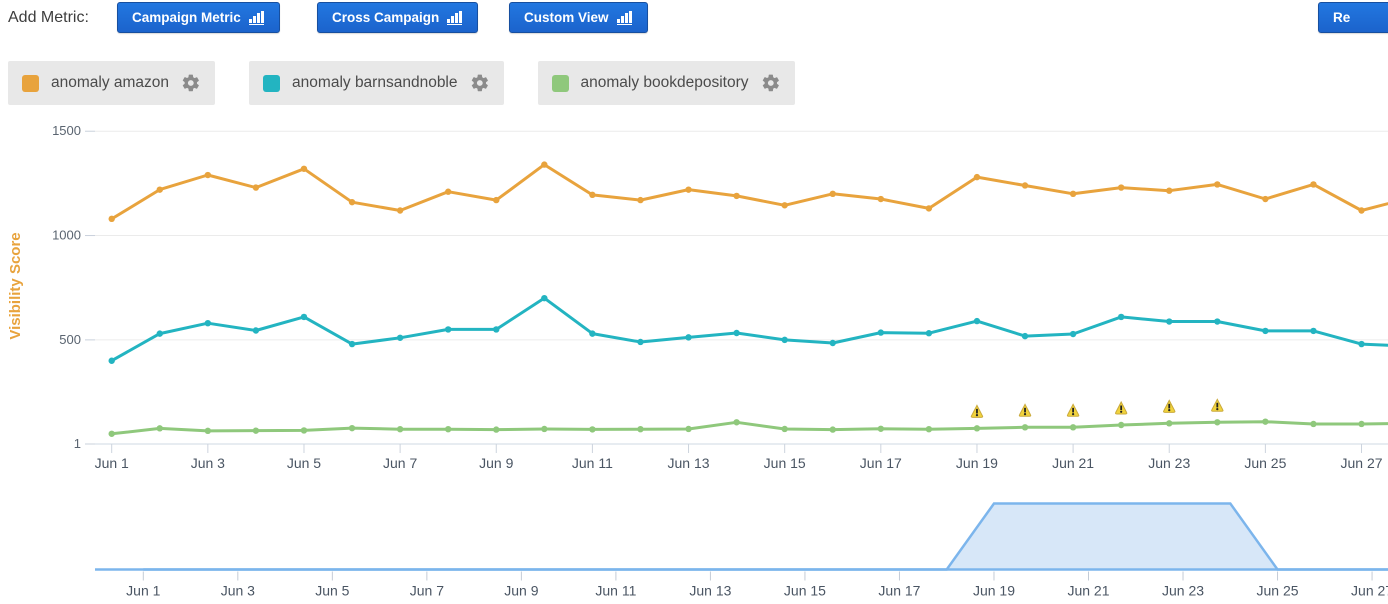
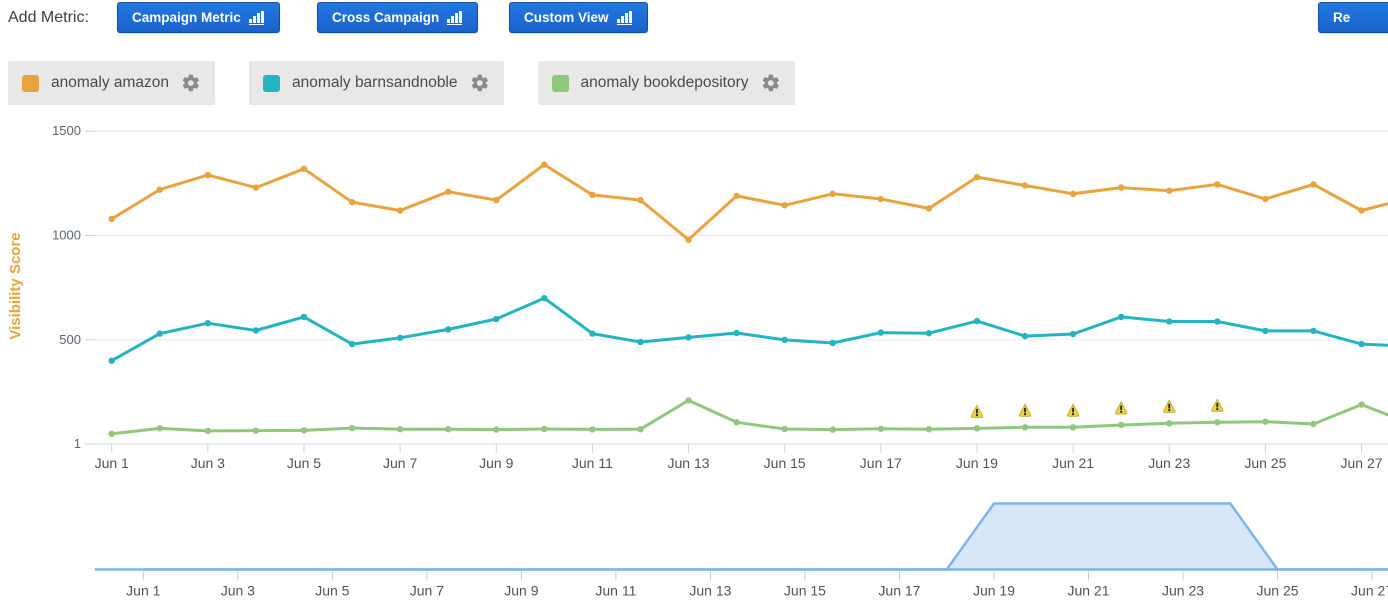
anomaly barnsandnoble/Jun 9: 550 -> 600
anomaly amazon/Jun 13: 1220 -> 980
anomaly bookdepository/Jun 13: 70 -> 210
anomaly bookdepository/Jun 27: 100 -> 190
